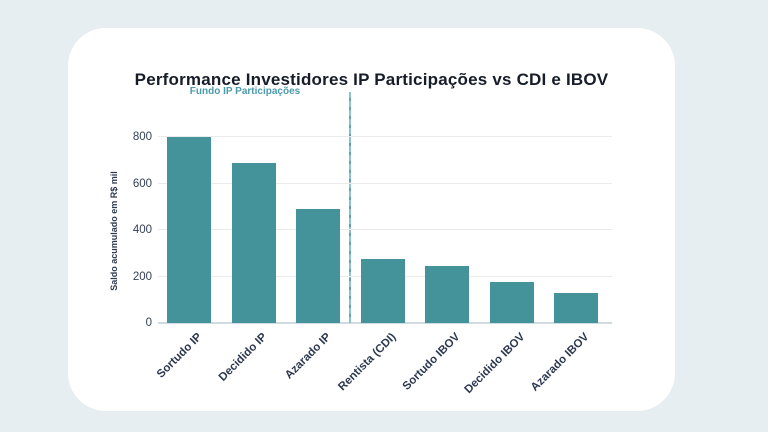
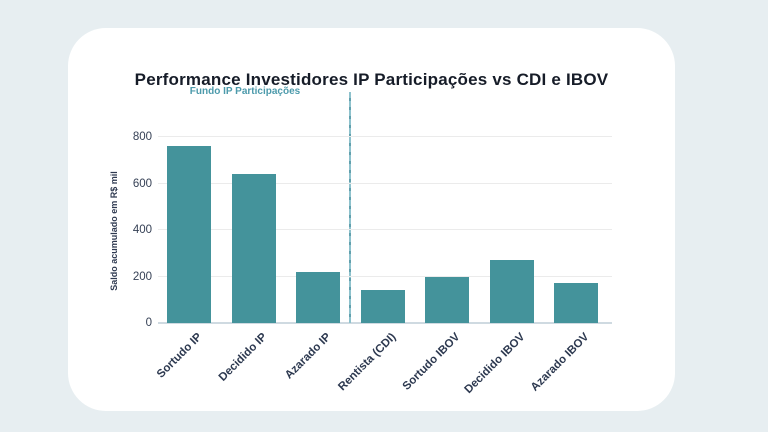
Sortudo IP: 800 -> 760
Decidido IP: 690 -> 640
Azarado IP: 490 -> 220
Rentista (CDI): 280 -> 140
Sortudo IBOV: 240 -> 200
Decidido IBOV: 180 -> 270
Azarado IBOV: 130 -> 170
